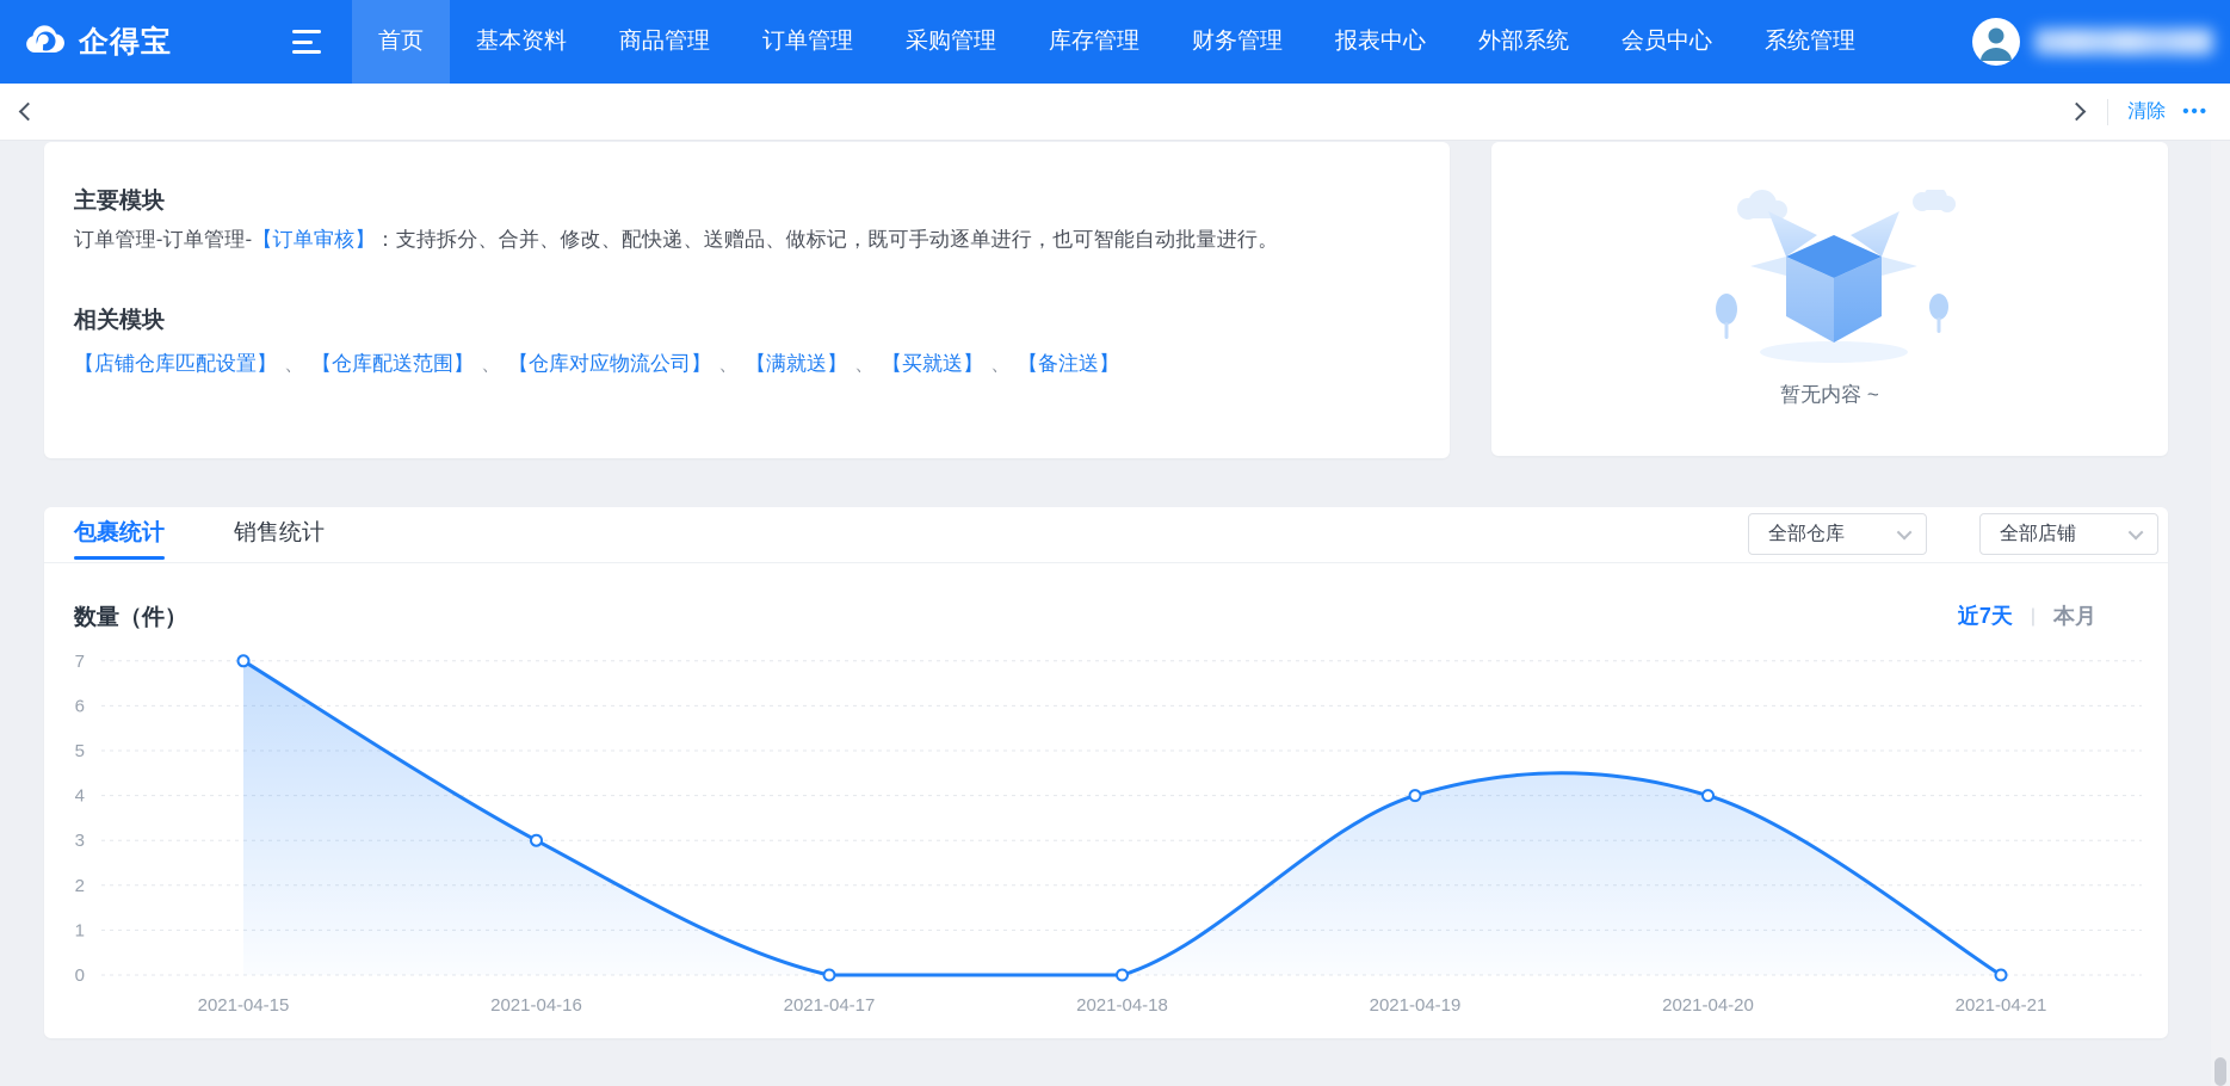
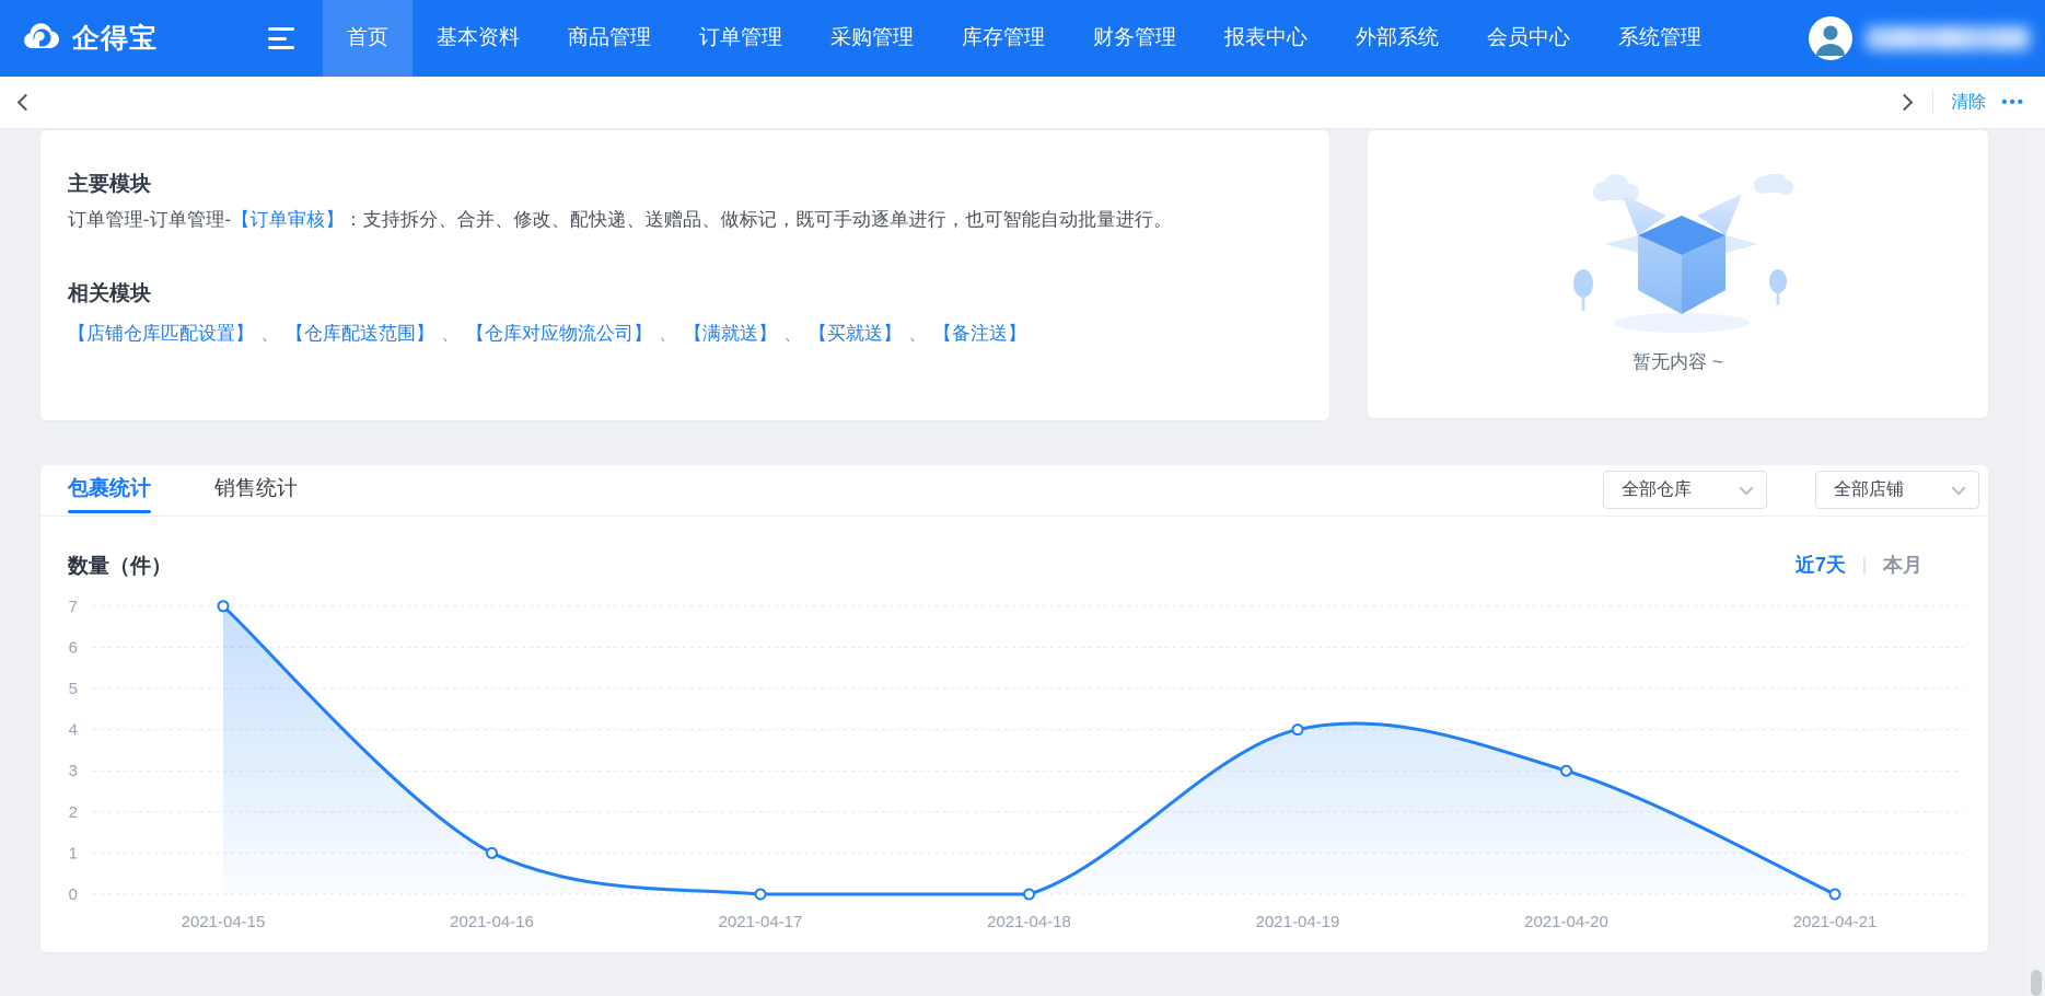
2021-04-16: 3 -> 1
2021-04-20: 4 -> 3
